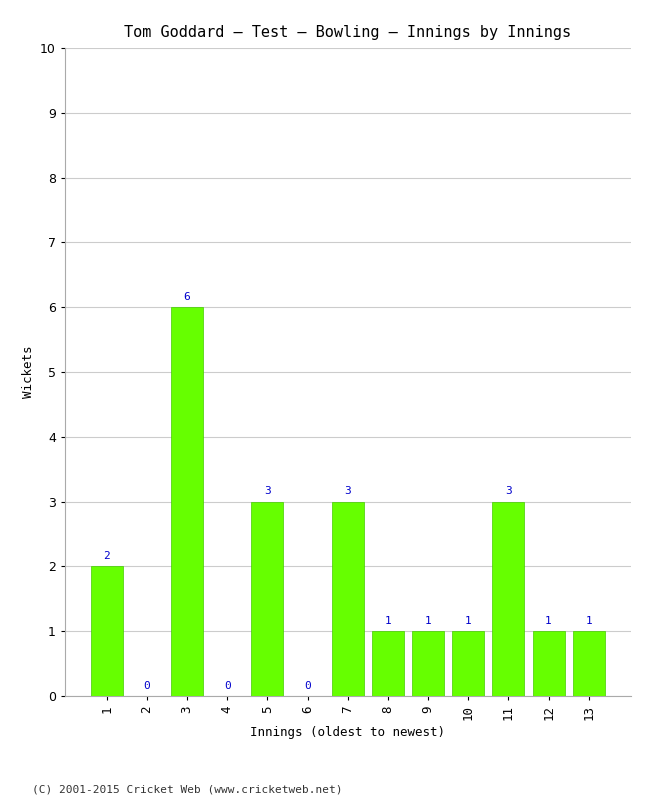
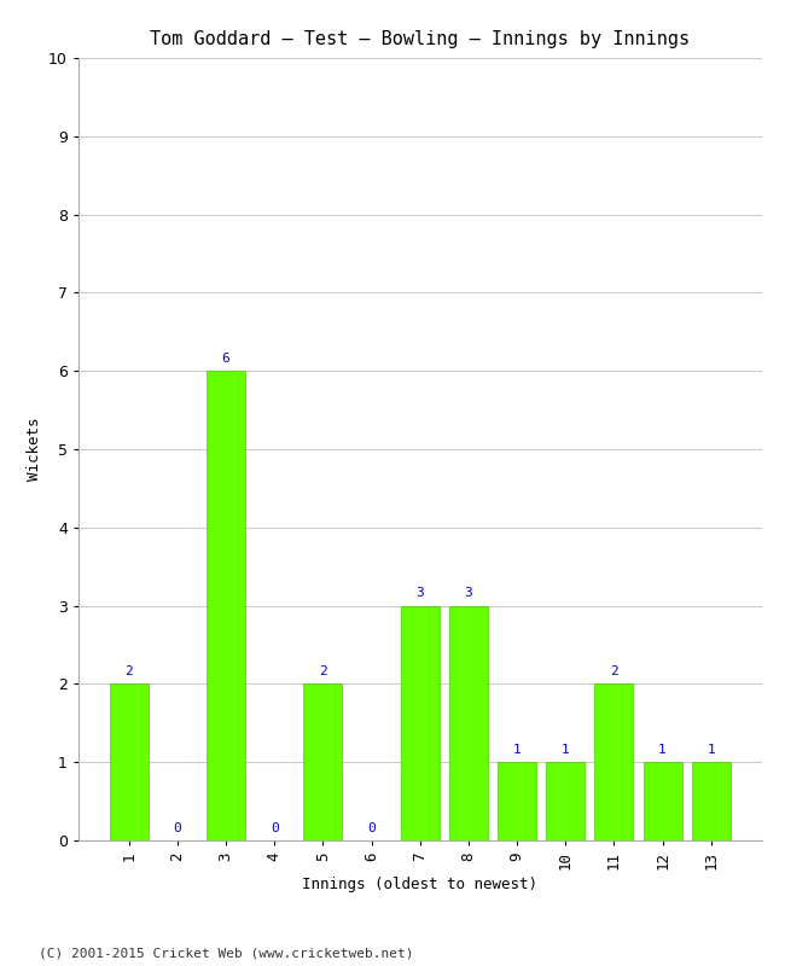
5: 3 -> 2
8: 1 -> 3
11: 3 -> 2
